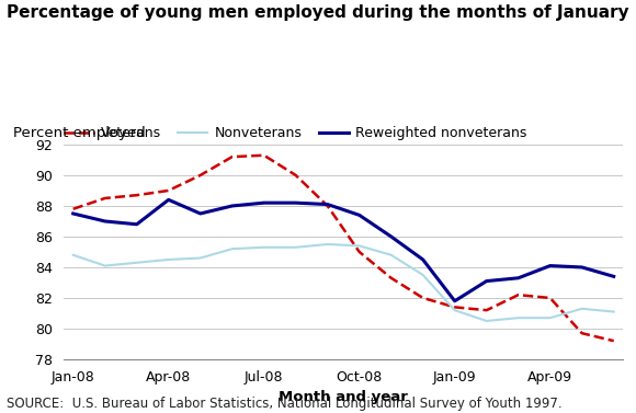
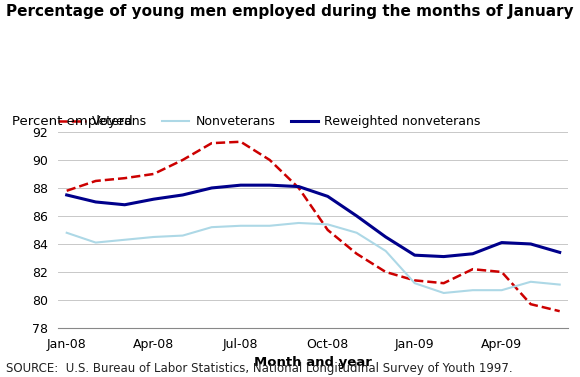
Reweighted nonveterans/Apr-08: 88.4 -> 87.2
Reweighted nonveterans/Jan-09: 81.8 -> 83.2
